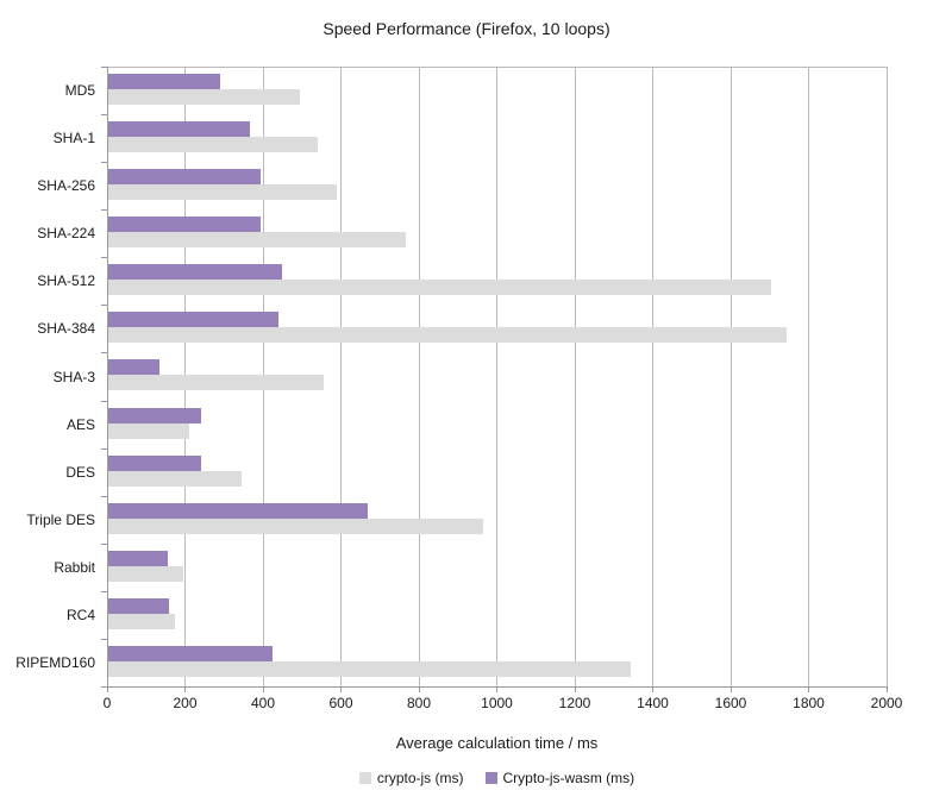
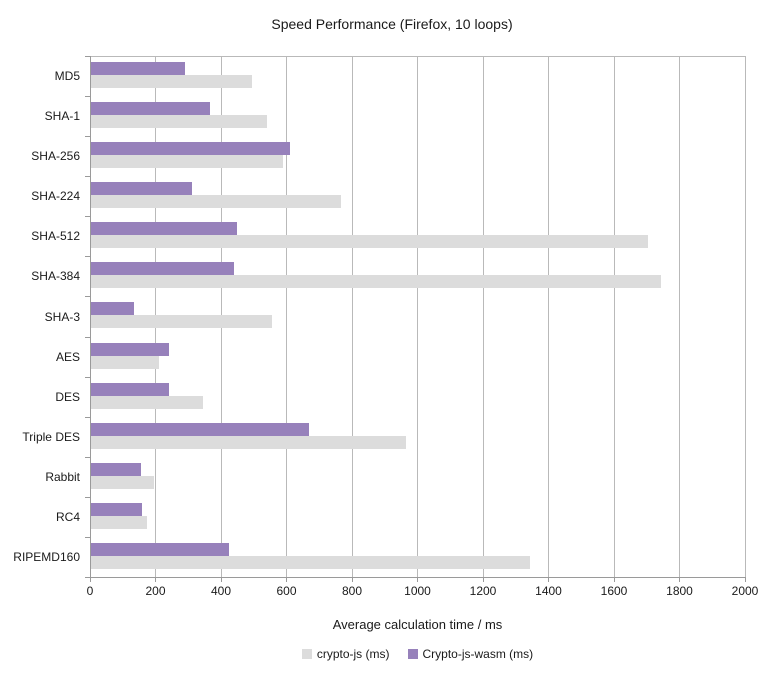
Crypto-js-wasm (ms)/SHA-256: 400 -> 610
Crypto-js-wasm (ms)/SHA-224: 400 -> 310
